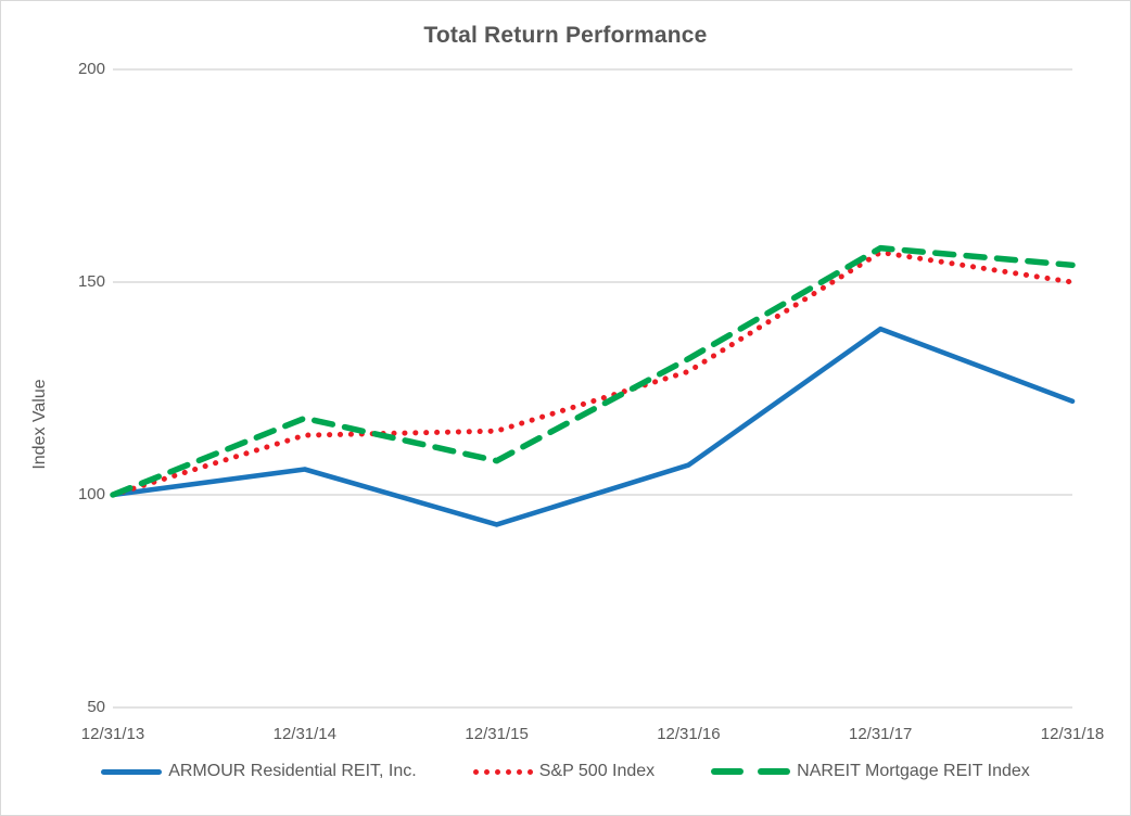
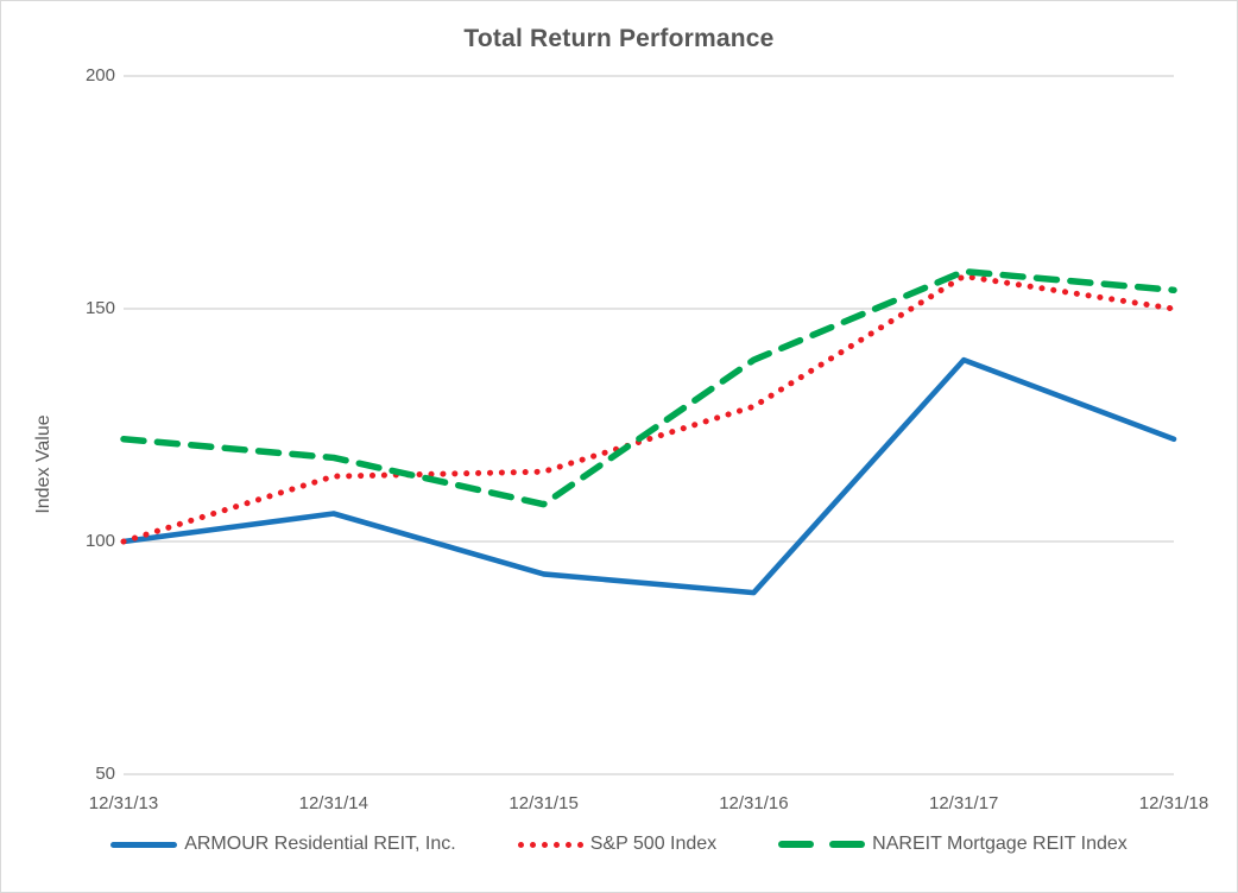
NAREIT Mortgage REIT Index/12/31/13: 100 -> 122
ARMOUR Residential REIT, Inc./12/31/16: 107 -> 89
NAREIT Mortgage REIT Index/12/31/16: 132 -> 139
